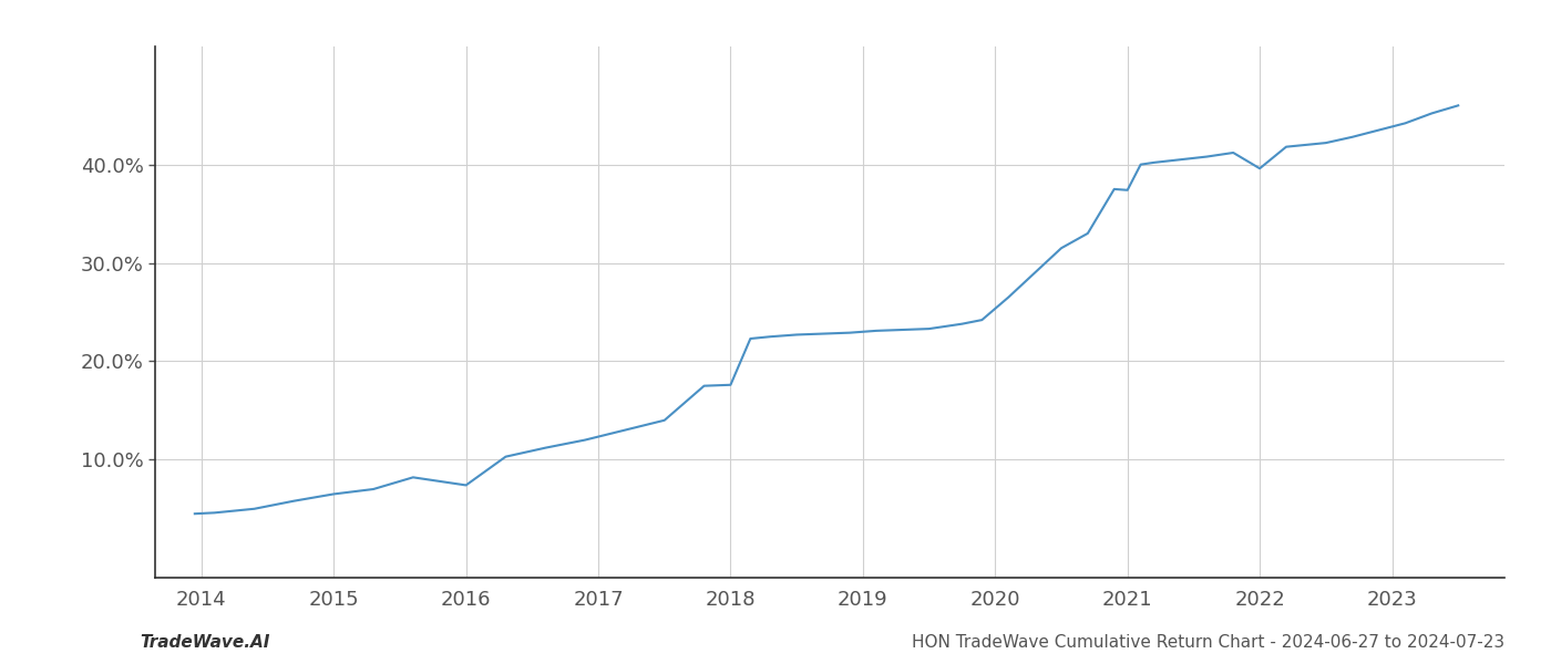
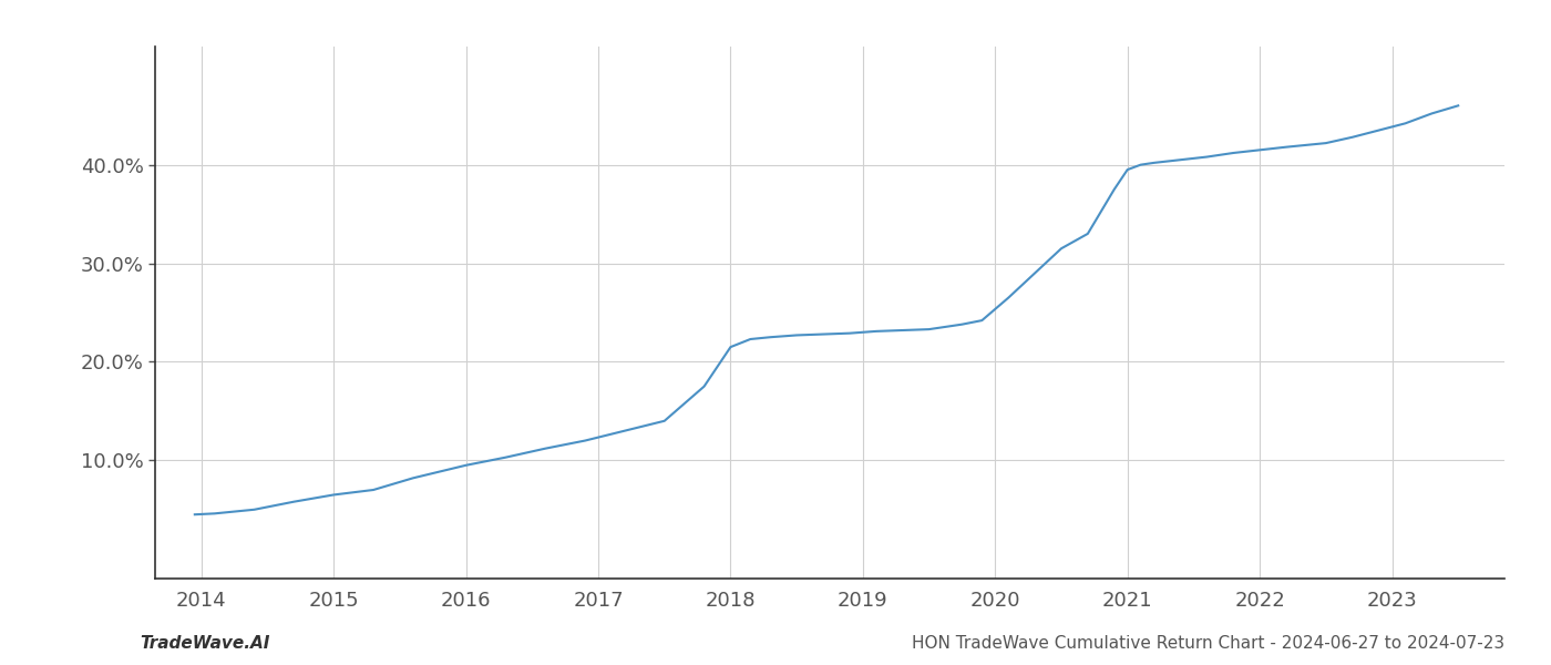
2016: 7.4% -> 9.5%
2018: 17.6% -> 21.5%
2021: 37.4% -> 39.5%
2022: 39.6% -> 41.5%
